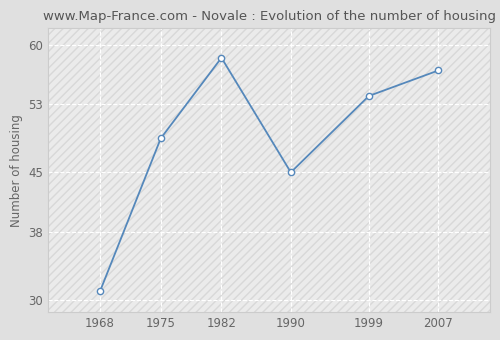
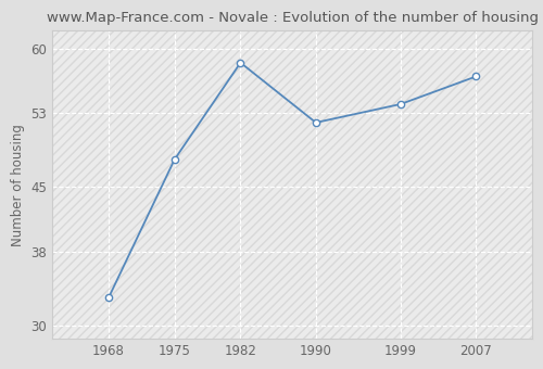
1968: 31.0 -> 33.0
1975: 49.0 -> 48.0
1990: 45.0 -> 52.0
